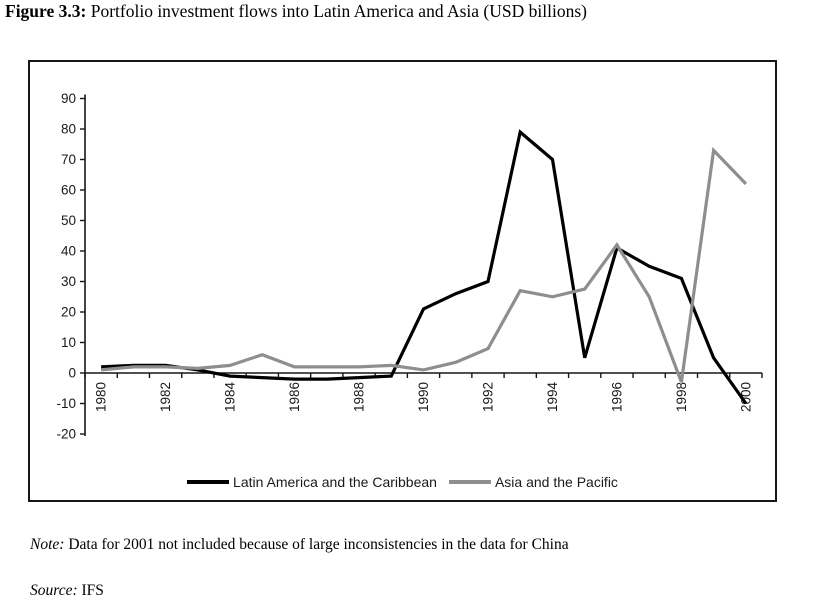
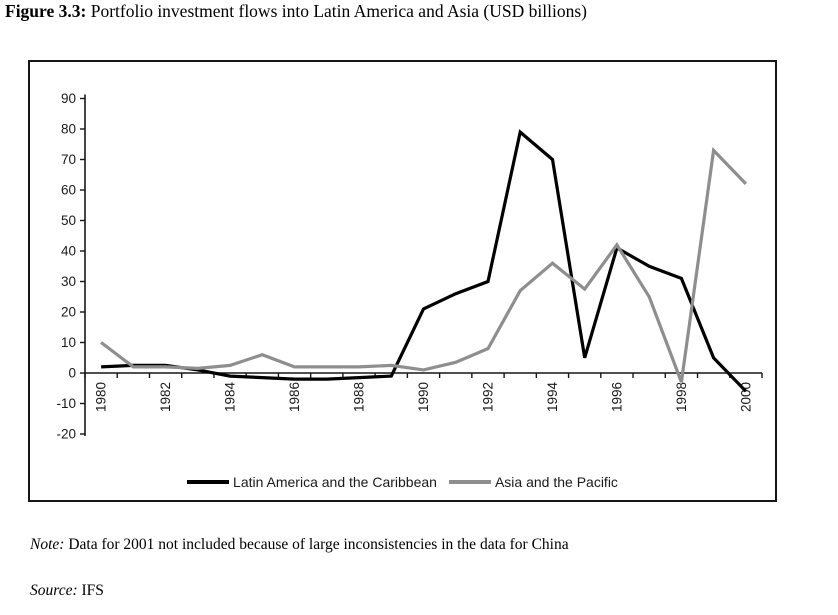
Asia and the Pacific/1980: 1 -> 10
Asia and the Pacific/1994: 25 -> 36
Latin America and the Caribbean/2000: -10 -> -6
